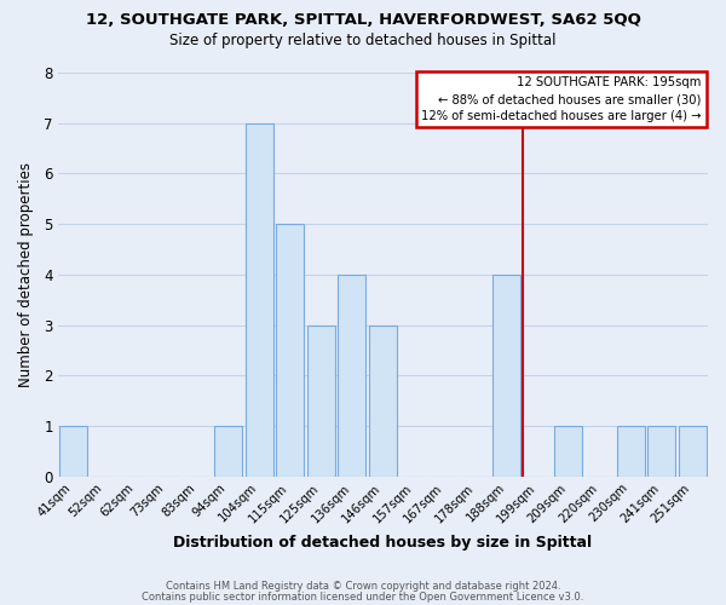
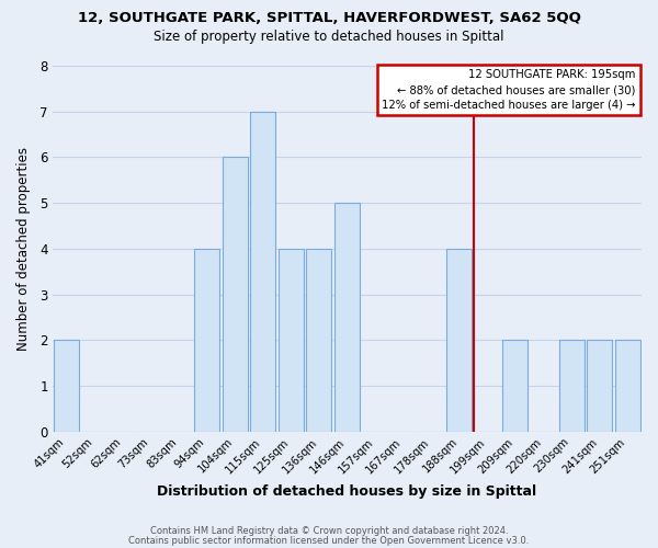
41sqm: 1 -> 2
94sqm: 1 -> 4
104sqm: 7 -> 6
115sqm: 5 -> 7
125sqm: 3 -> 4
146sqm: 3 -> 5
209sqm: 1 -> 2
230sqm: 1 -> 2
241sqm: 1 -> 2
251sqm: 1 -> 2
